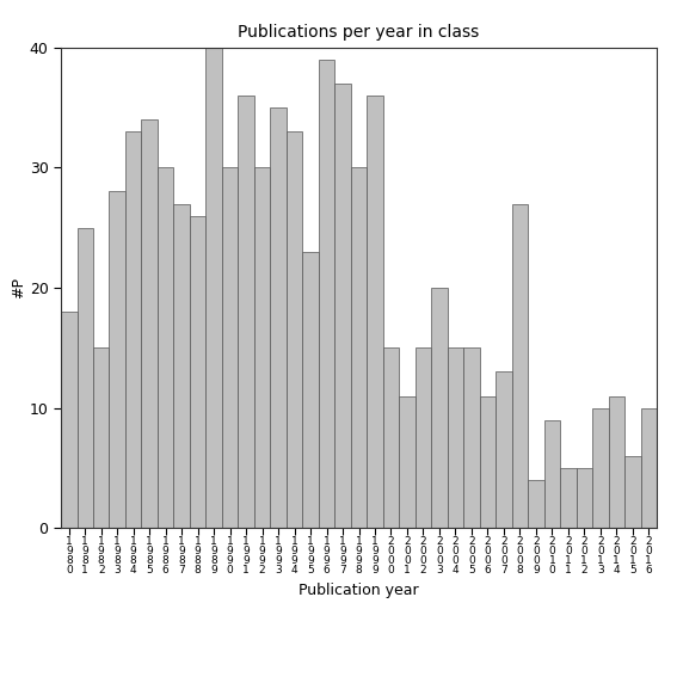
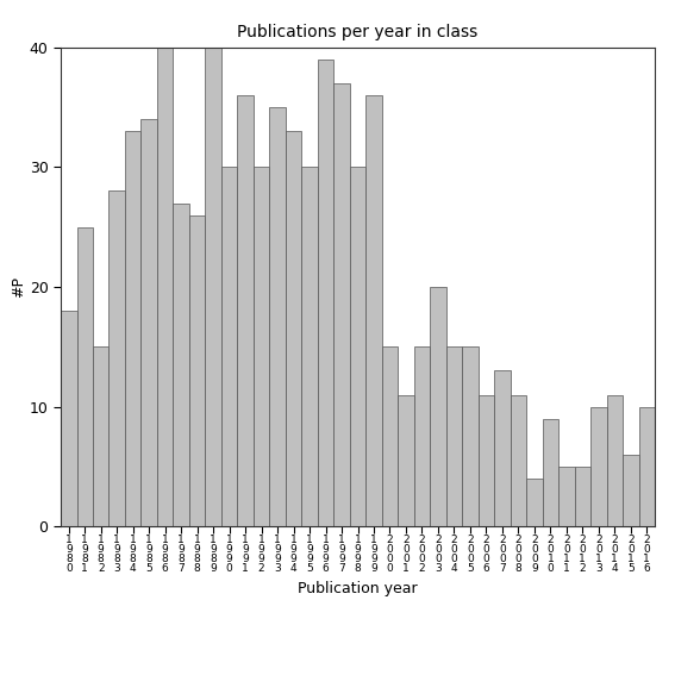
1 9 8 6: 30 -> 40
1 9 9 5: 23 -> 30
2 0 0 8: 27 -> 11
